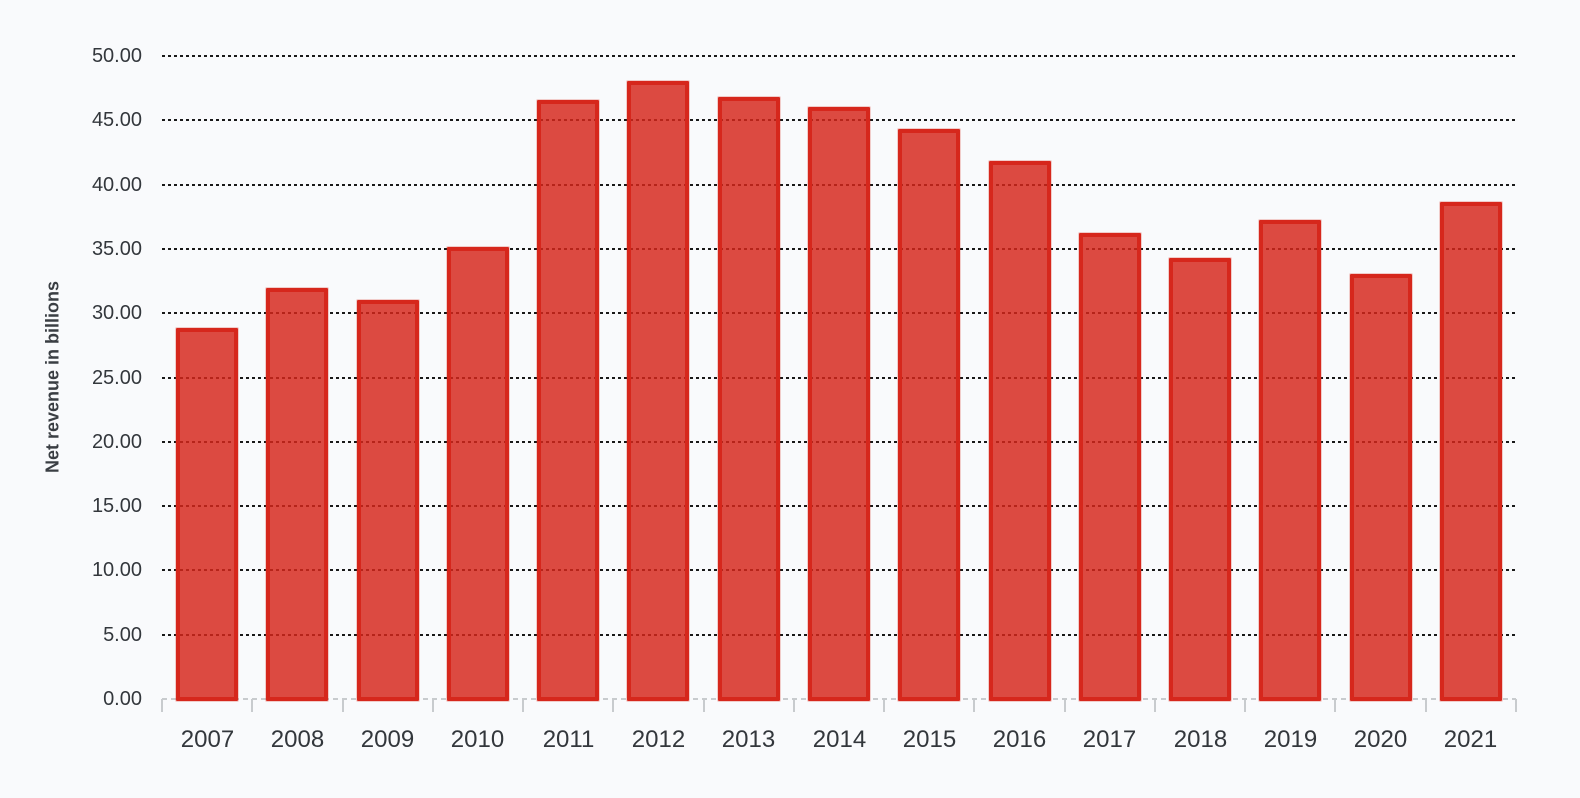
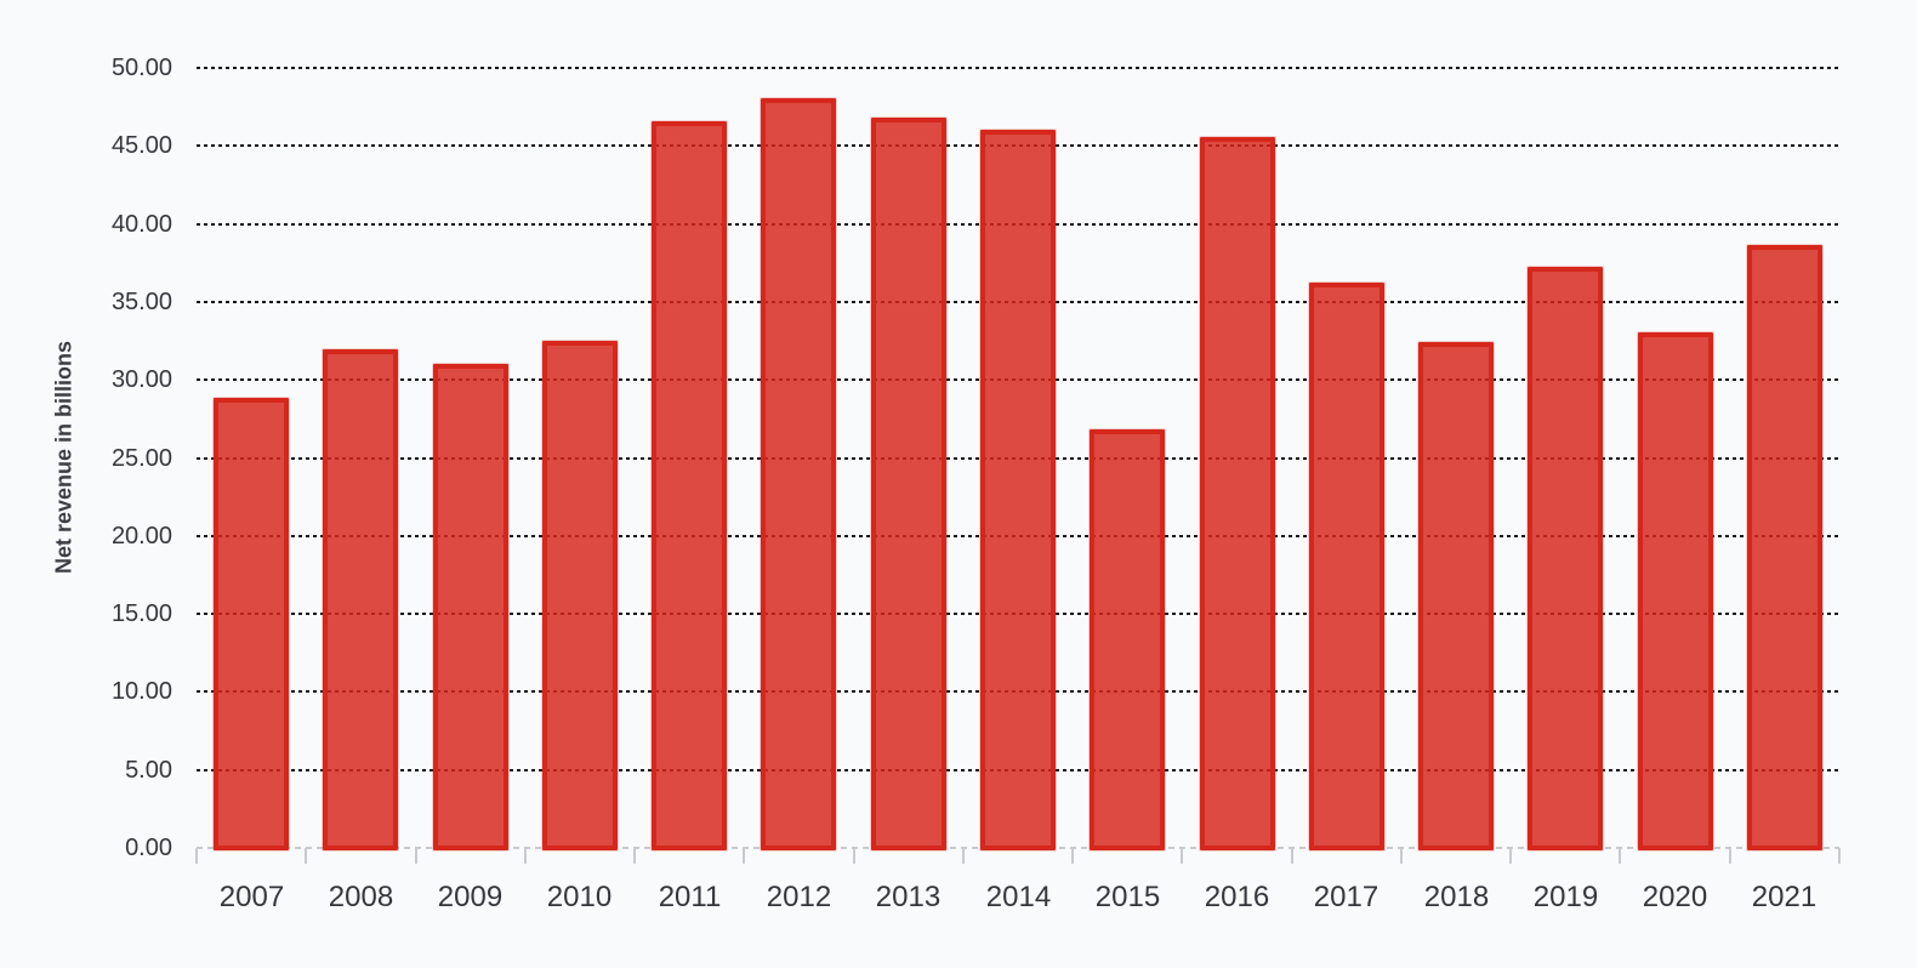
2010: 35.1 -> 32.5
2015: 44.3 -> 26.8
2016: 41.9 -> 45.6
2018: 34.3 -> 32.4
